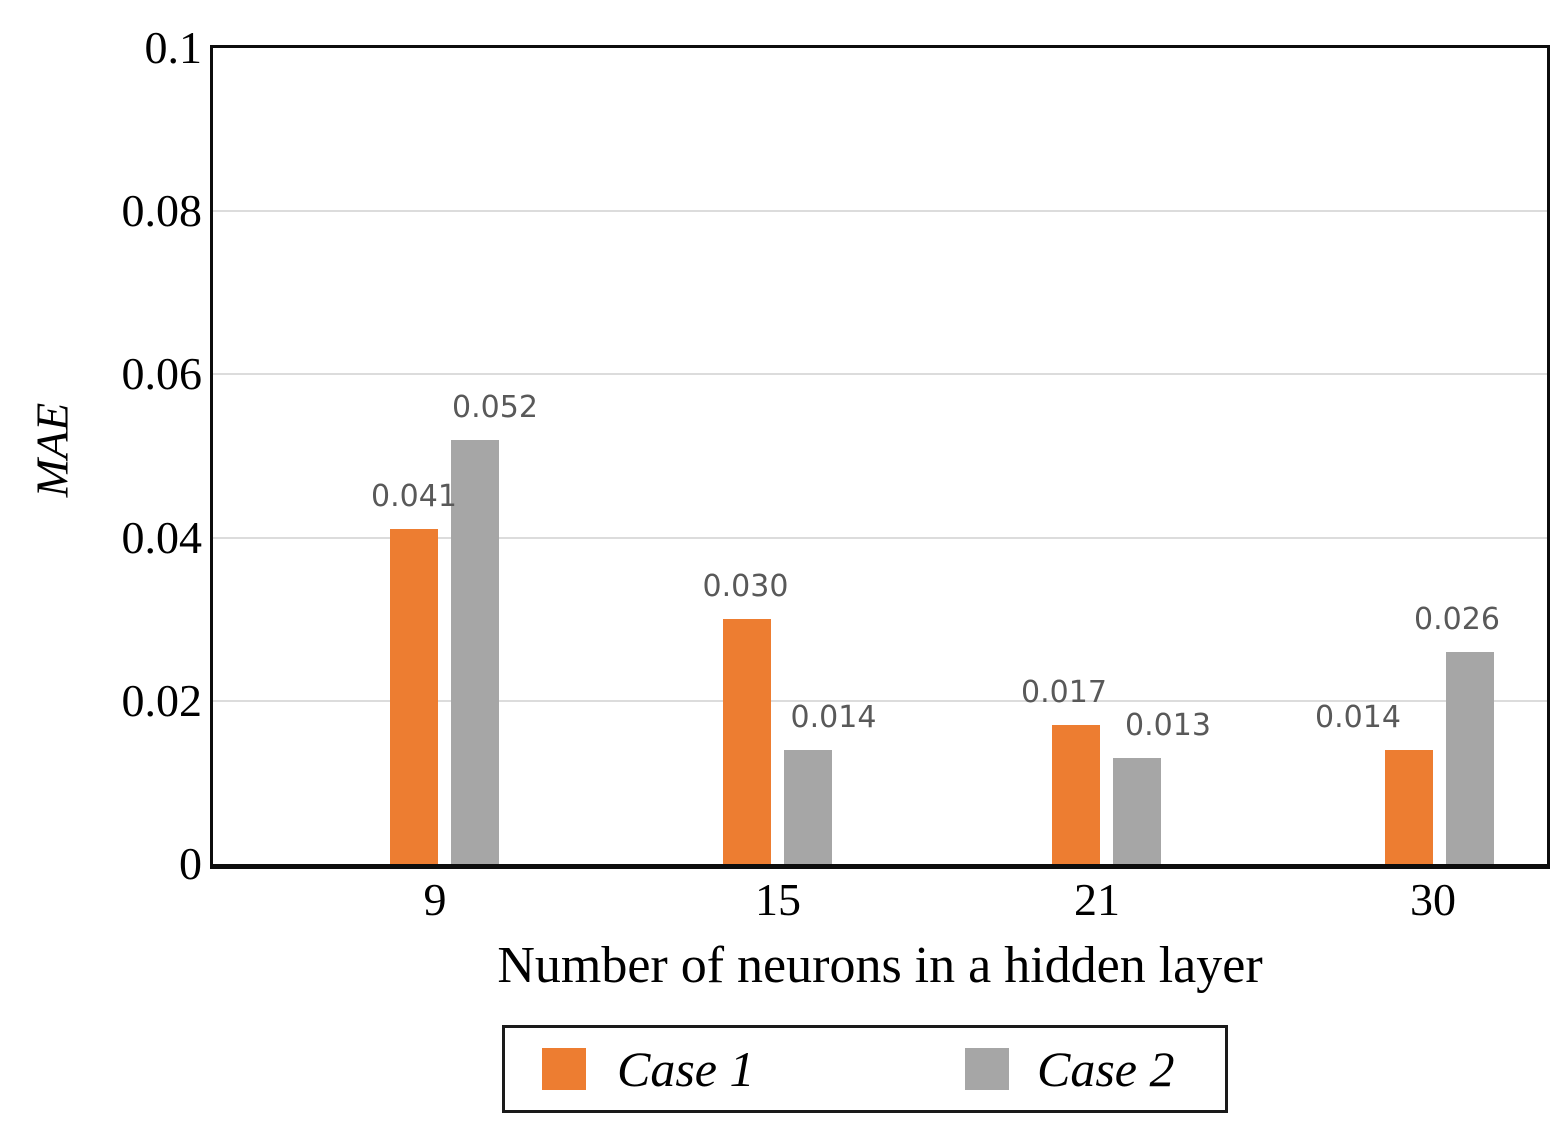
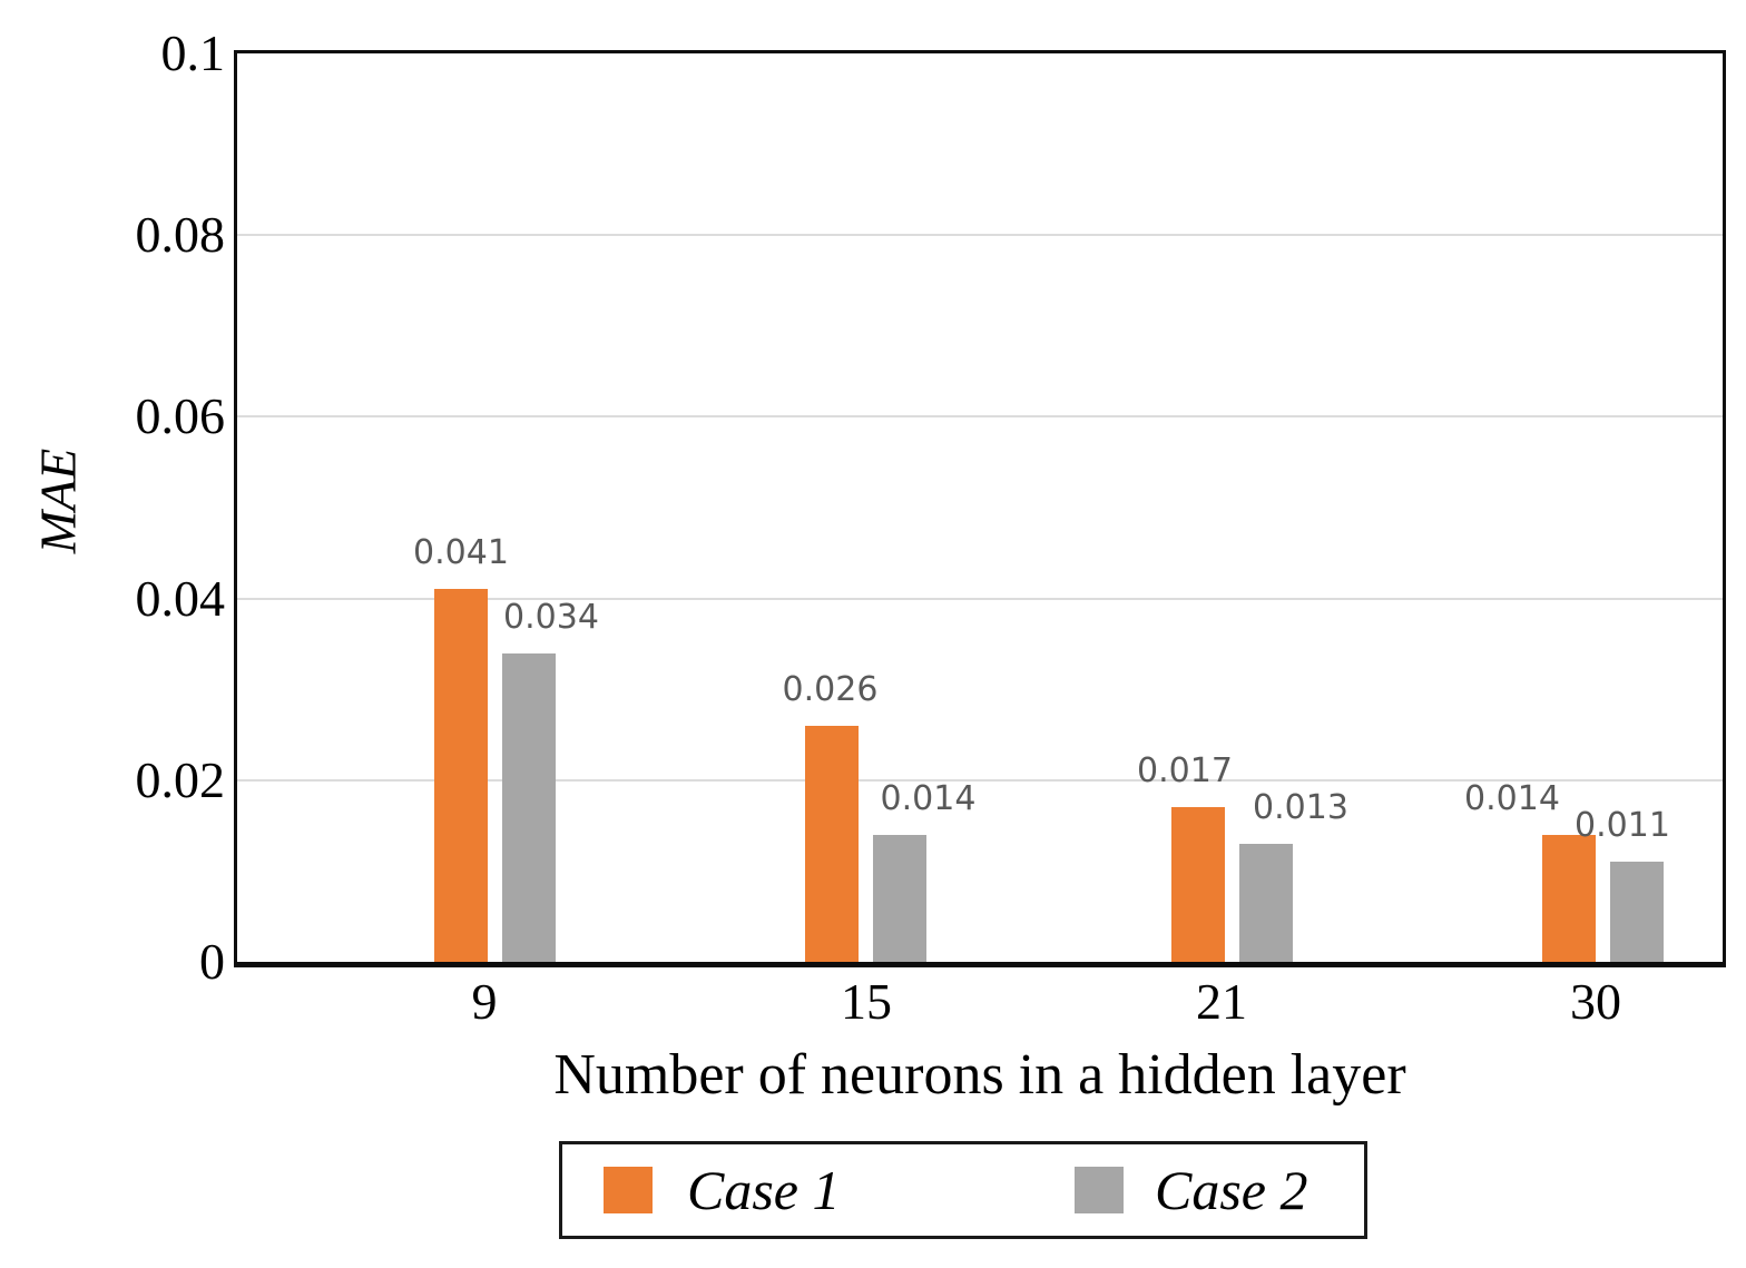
Case 2/9: 0.052 -> 0.034
Case 1/15: 0.030 -> 0.026
Case 2/30: 0.026 -> 0.011
